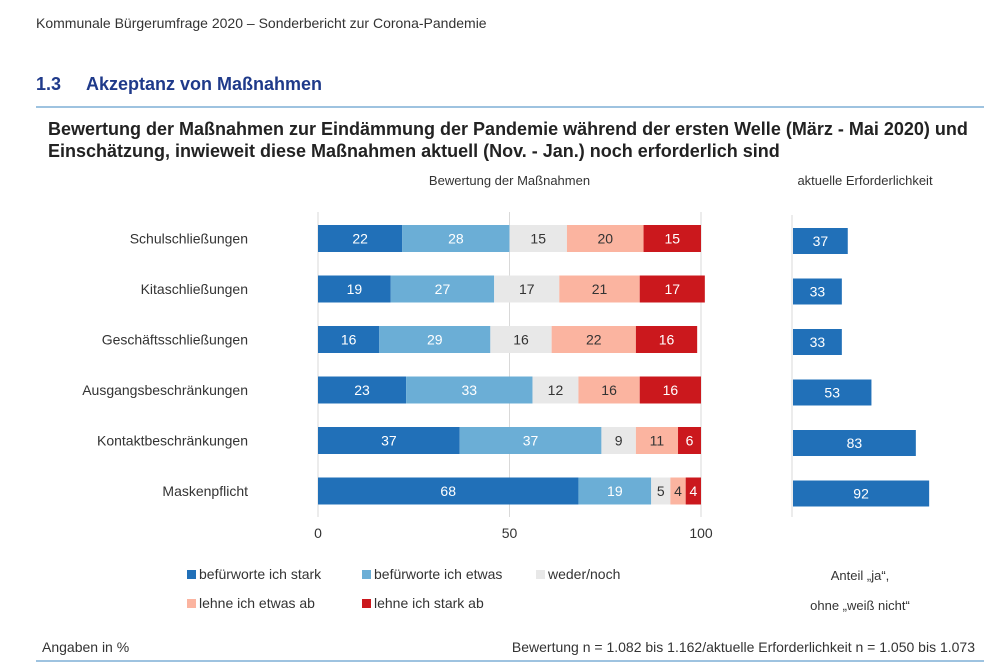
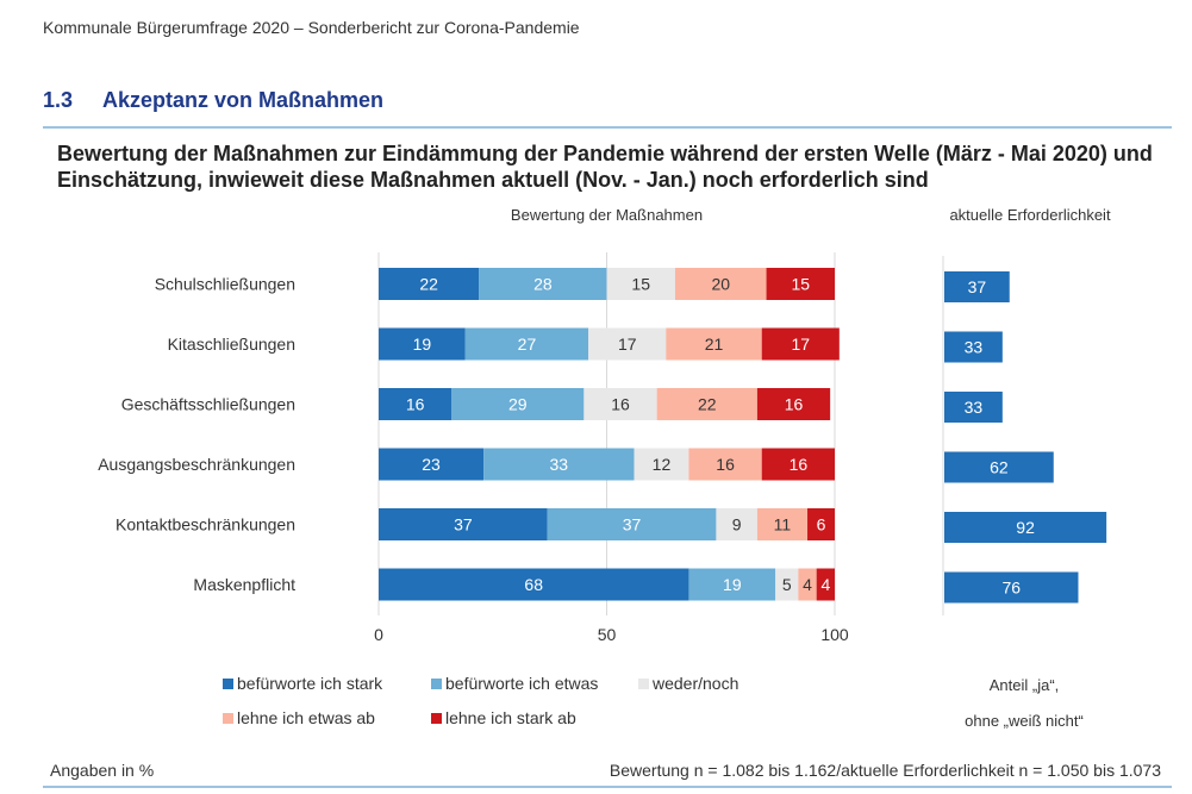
aktuelle Erforderlichkeit/Ausgangsbeschränkungen: 53 -> 62
aktuelle Erforderlichkeit/Kontaktbeschränkungen: 83 -> 92
aktuelle Erforderlichkeit/Maskenpflicht: 92 -> 76
